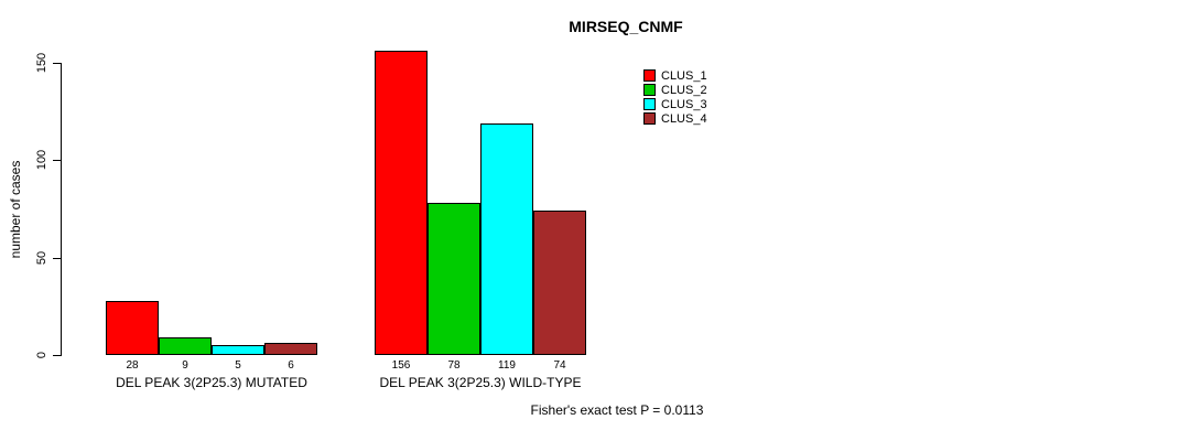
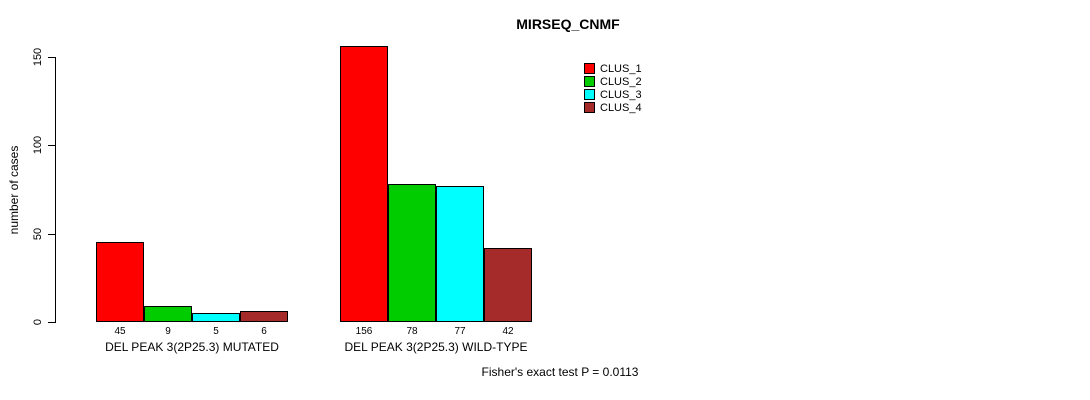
CLUS_1/DEL PEAK 3(2P25.3) MUTATED: 28 -> 45
CLUS_3/DEL PEAK 3(2P25.3) WILD-TYPE: 119 -> 77
CLUS_4/DEL PEAK 3(2P25.3) WILD-TYPE: 74 -> 42
